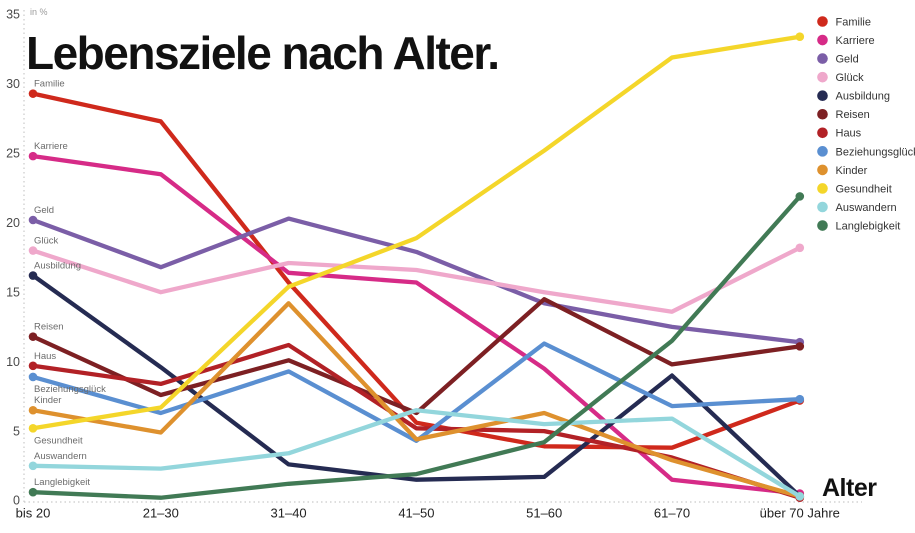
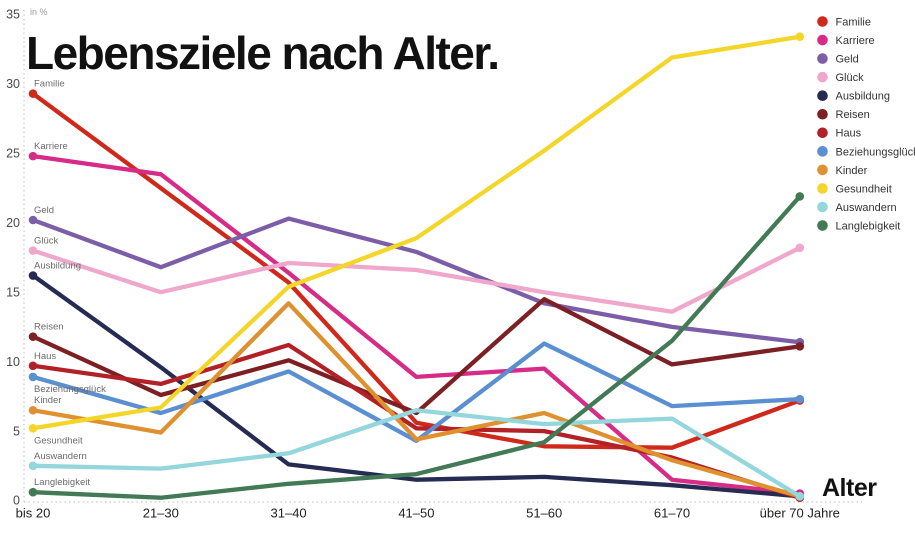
Familie/21–30: 27.3 -> 22.5
Karriere/41–50: 15.7 -> 8.9
Ausbildung/61–70: 9.0 -> 1.1
